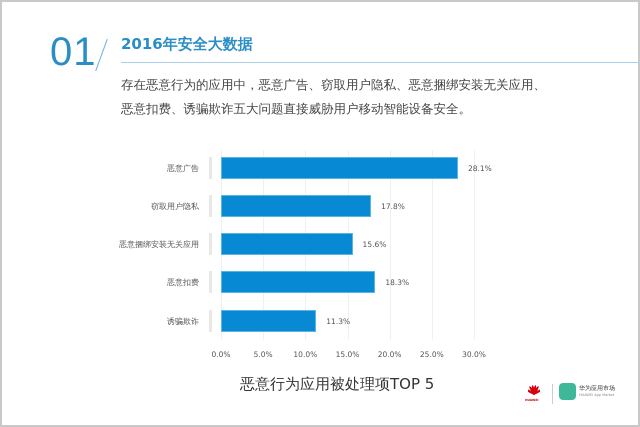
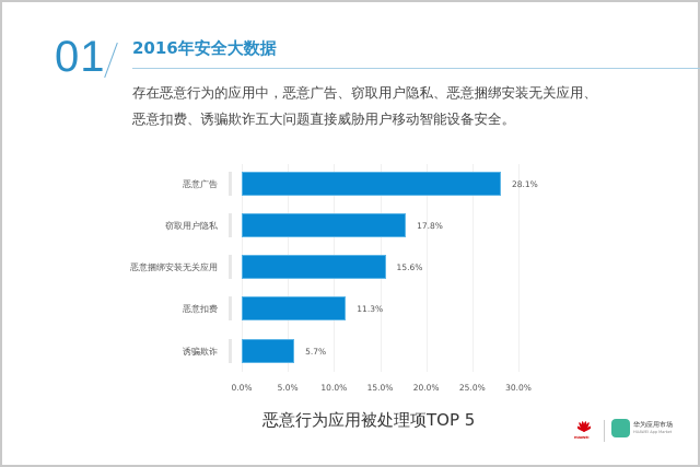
恶意扣费: 18.3% -> 11.3%
诱骗欺诈: 11.3% -> 5.7%
